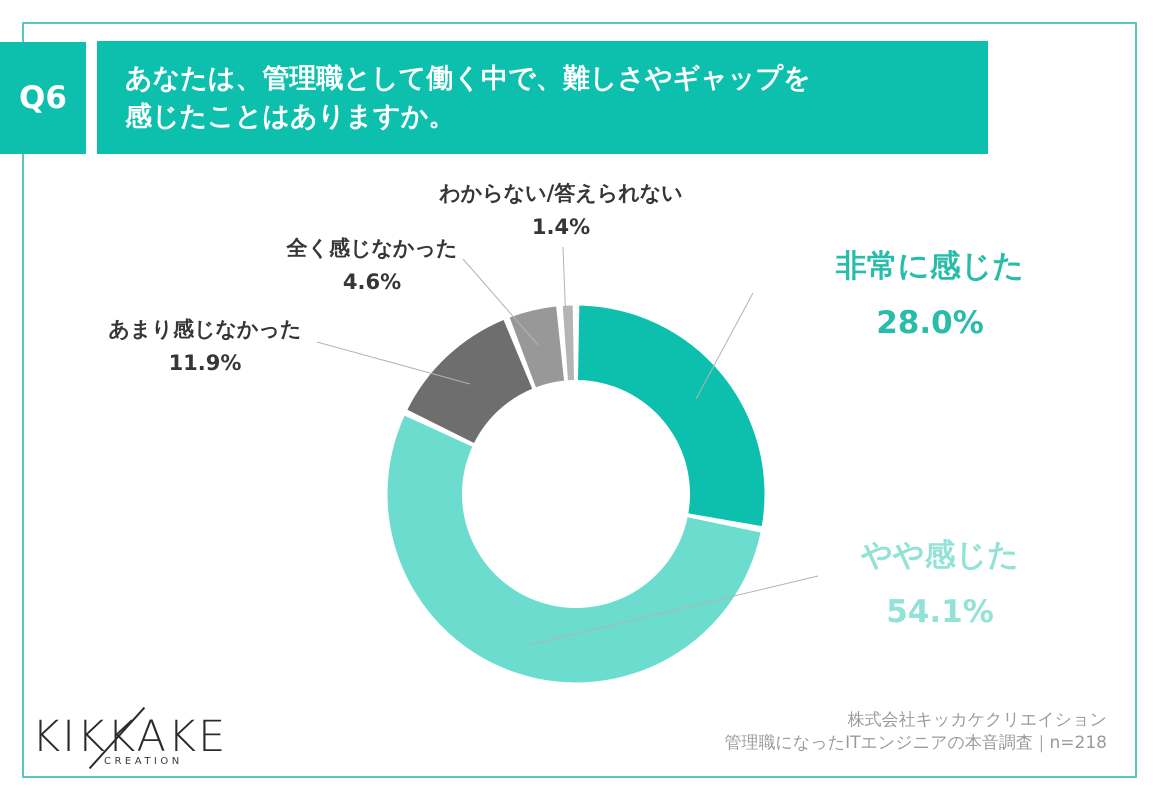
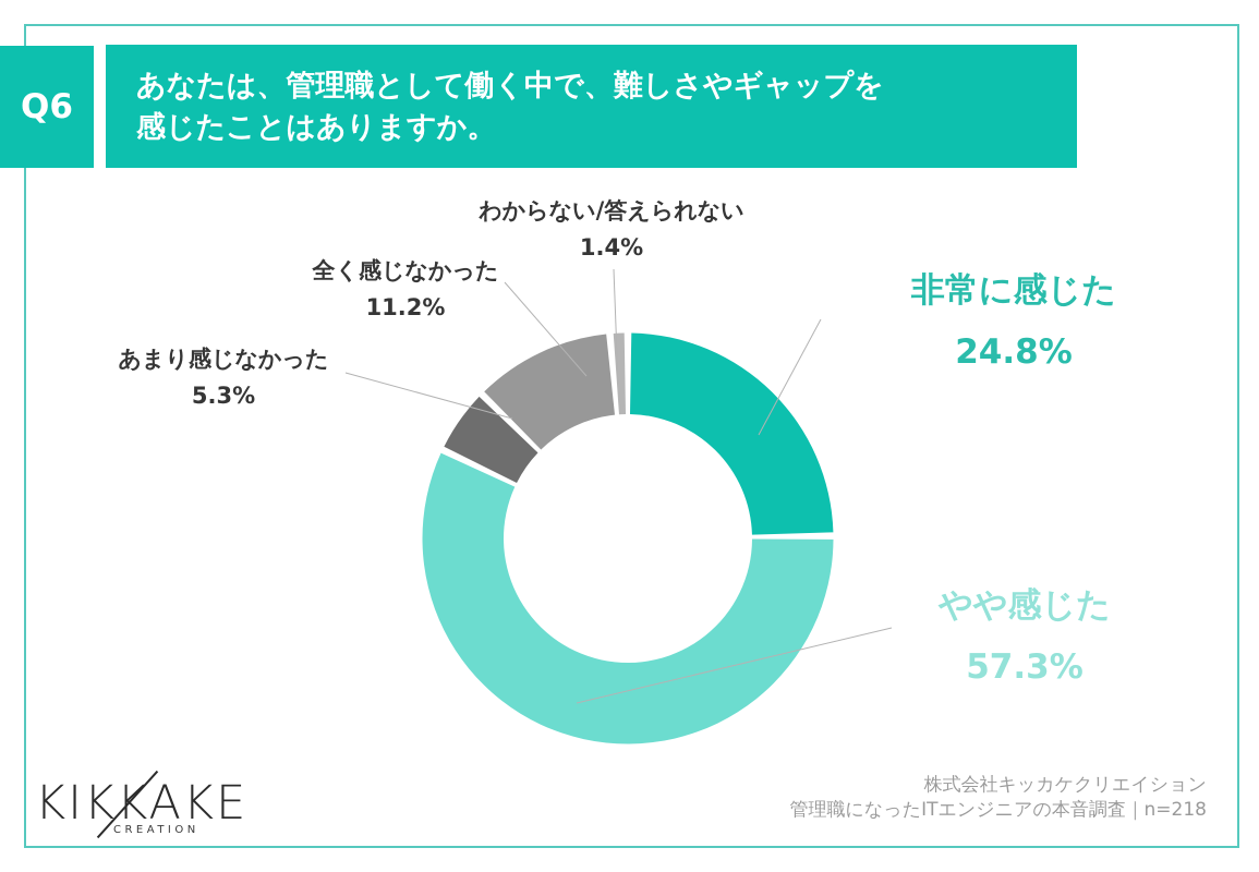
非常に感じた: 28.0% -> 24.8%
やや感じた: 54.1% -> 57.3%
あまり感じなかった: 11.9% -> 5.3%
全く感じなかった: 4.6% -> 11.2%
